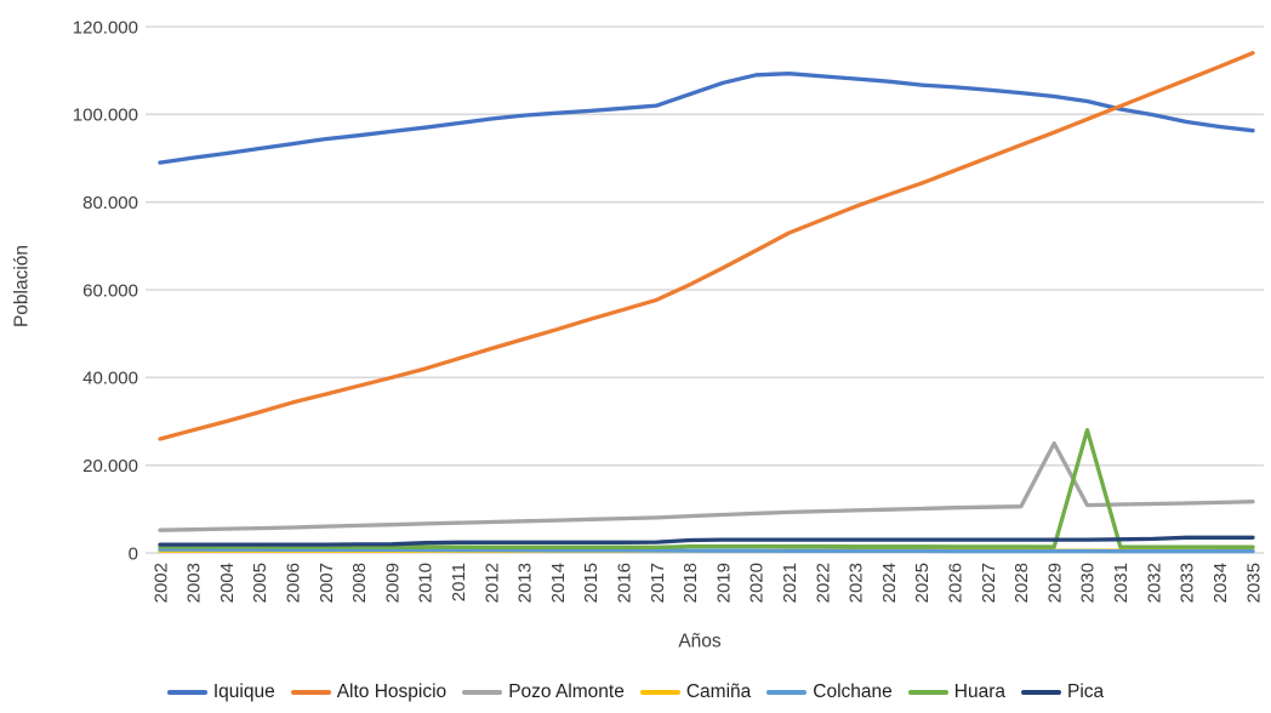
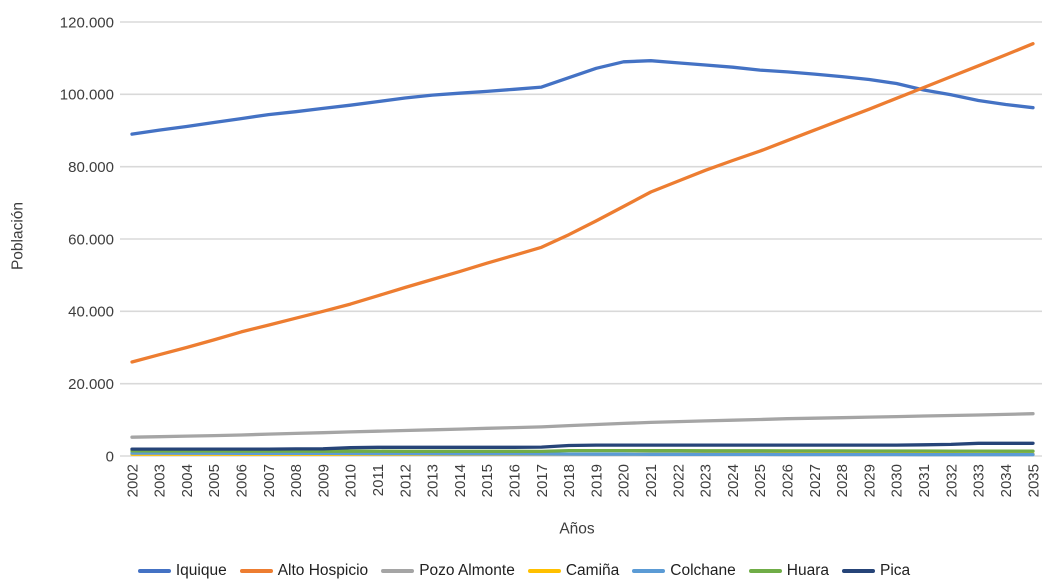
Pozo Almonte/2029: 25000 -> 11000
Huara/2030: 28000 -> 1000
